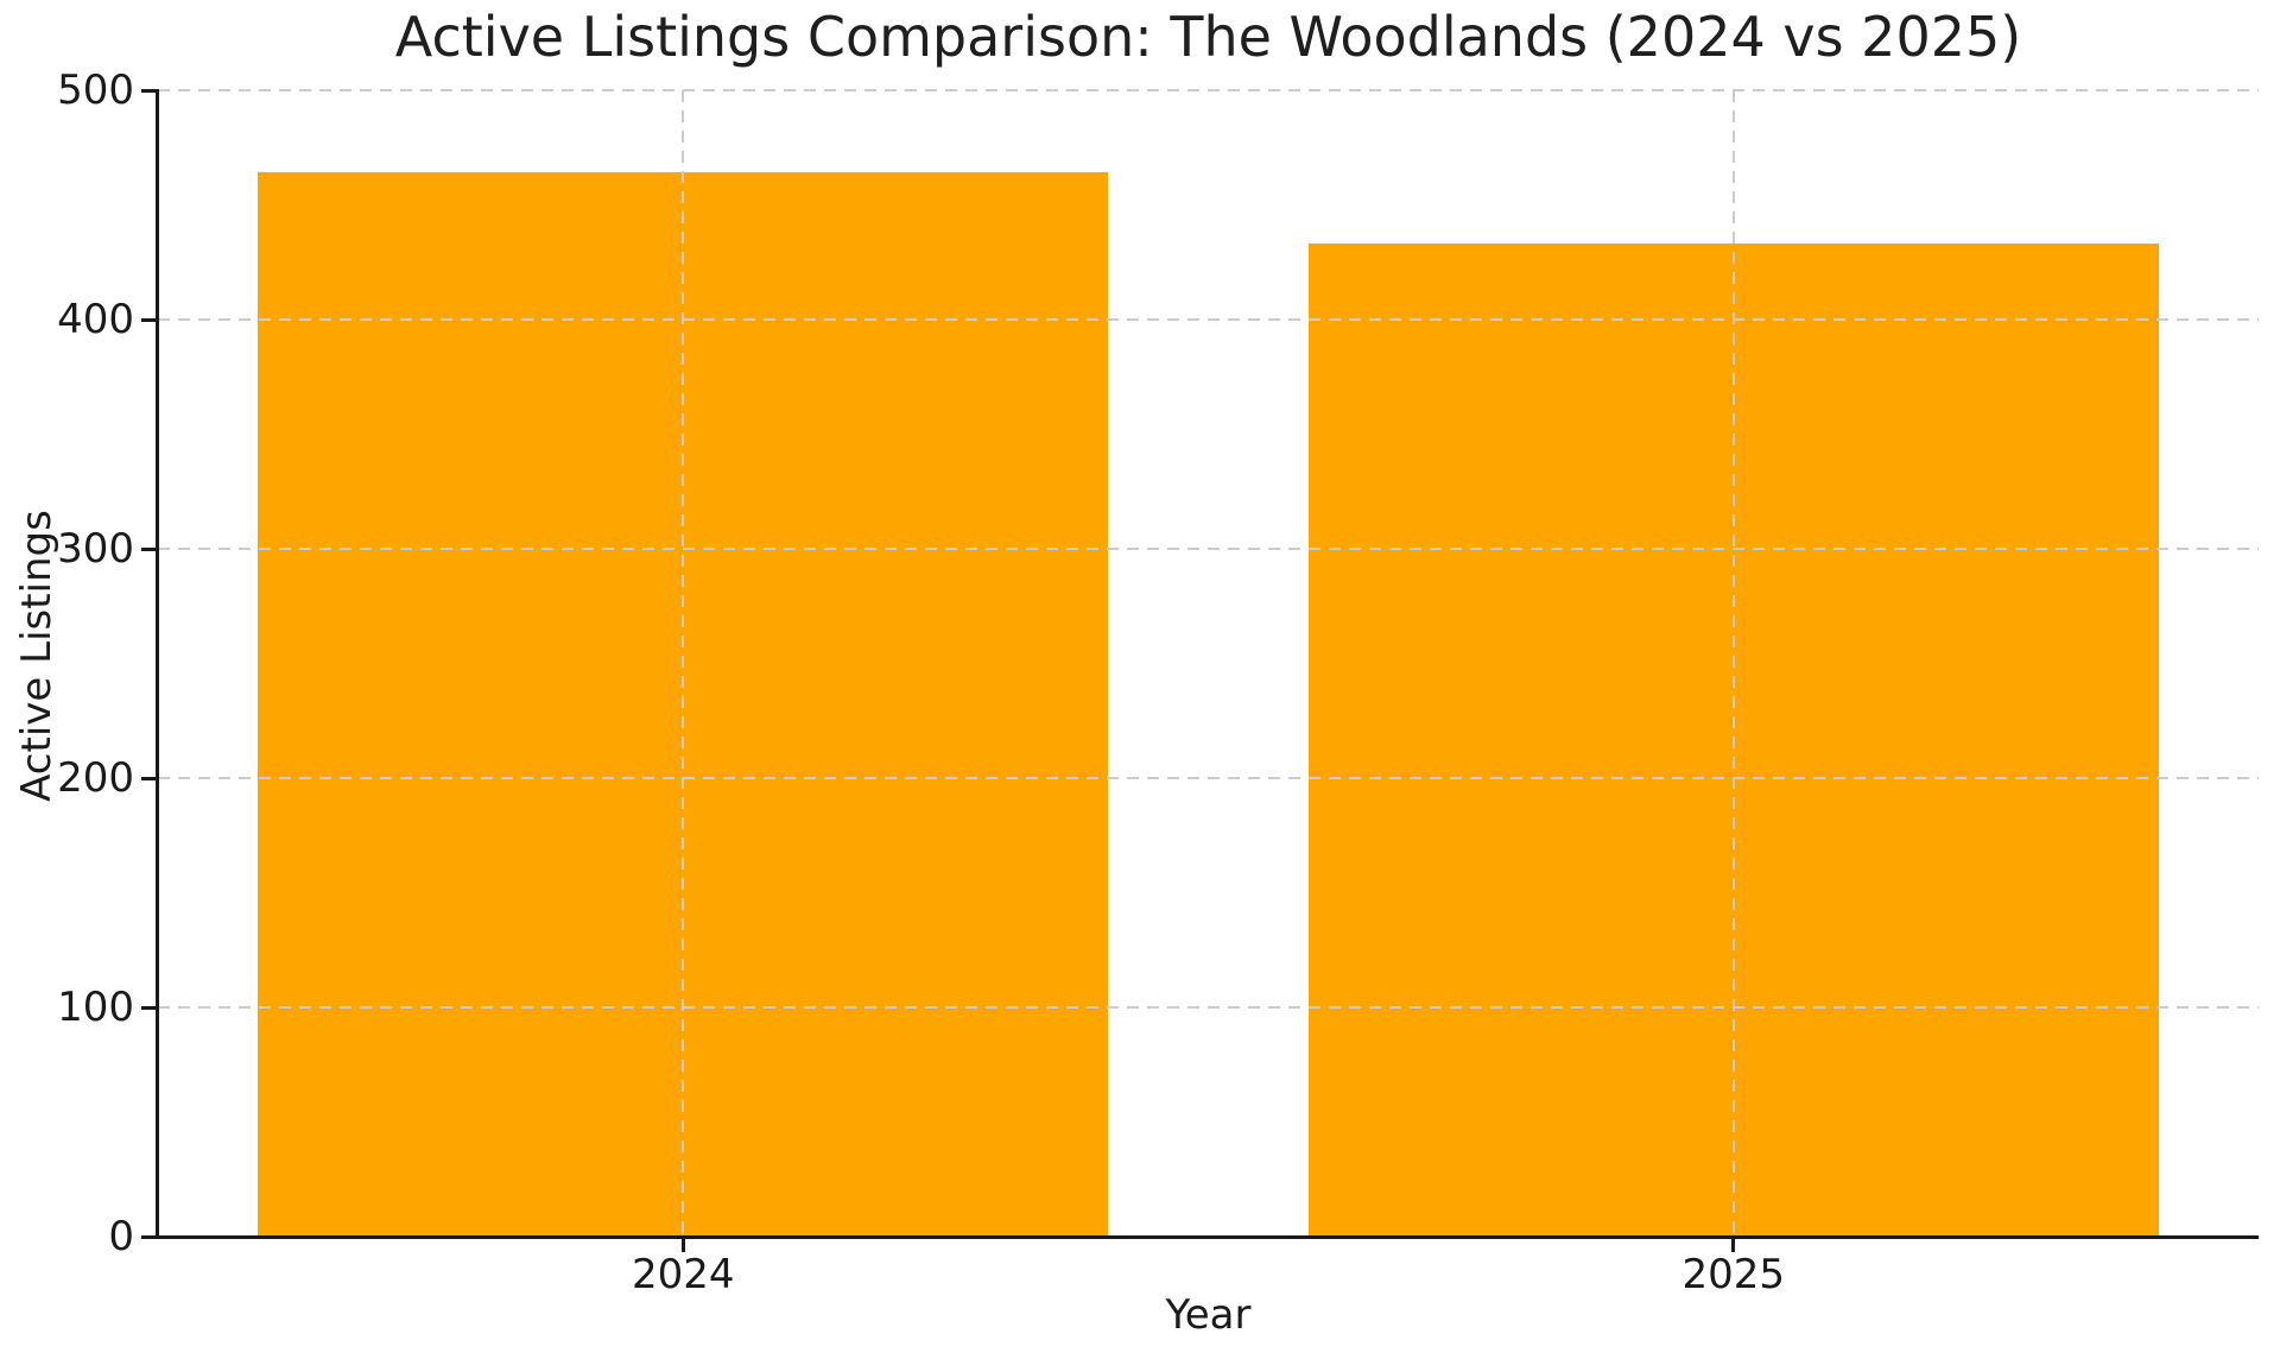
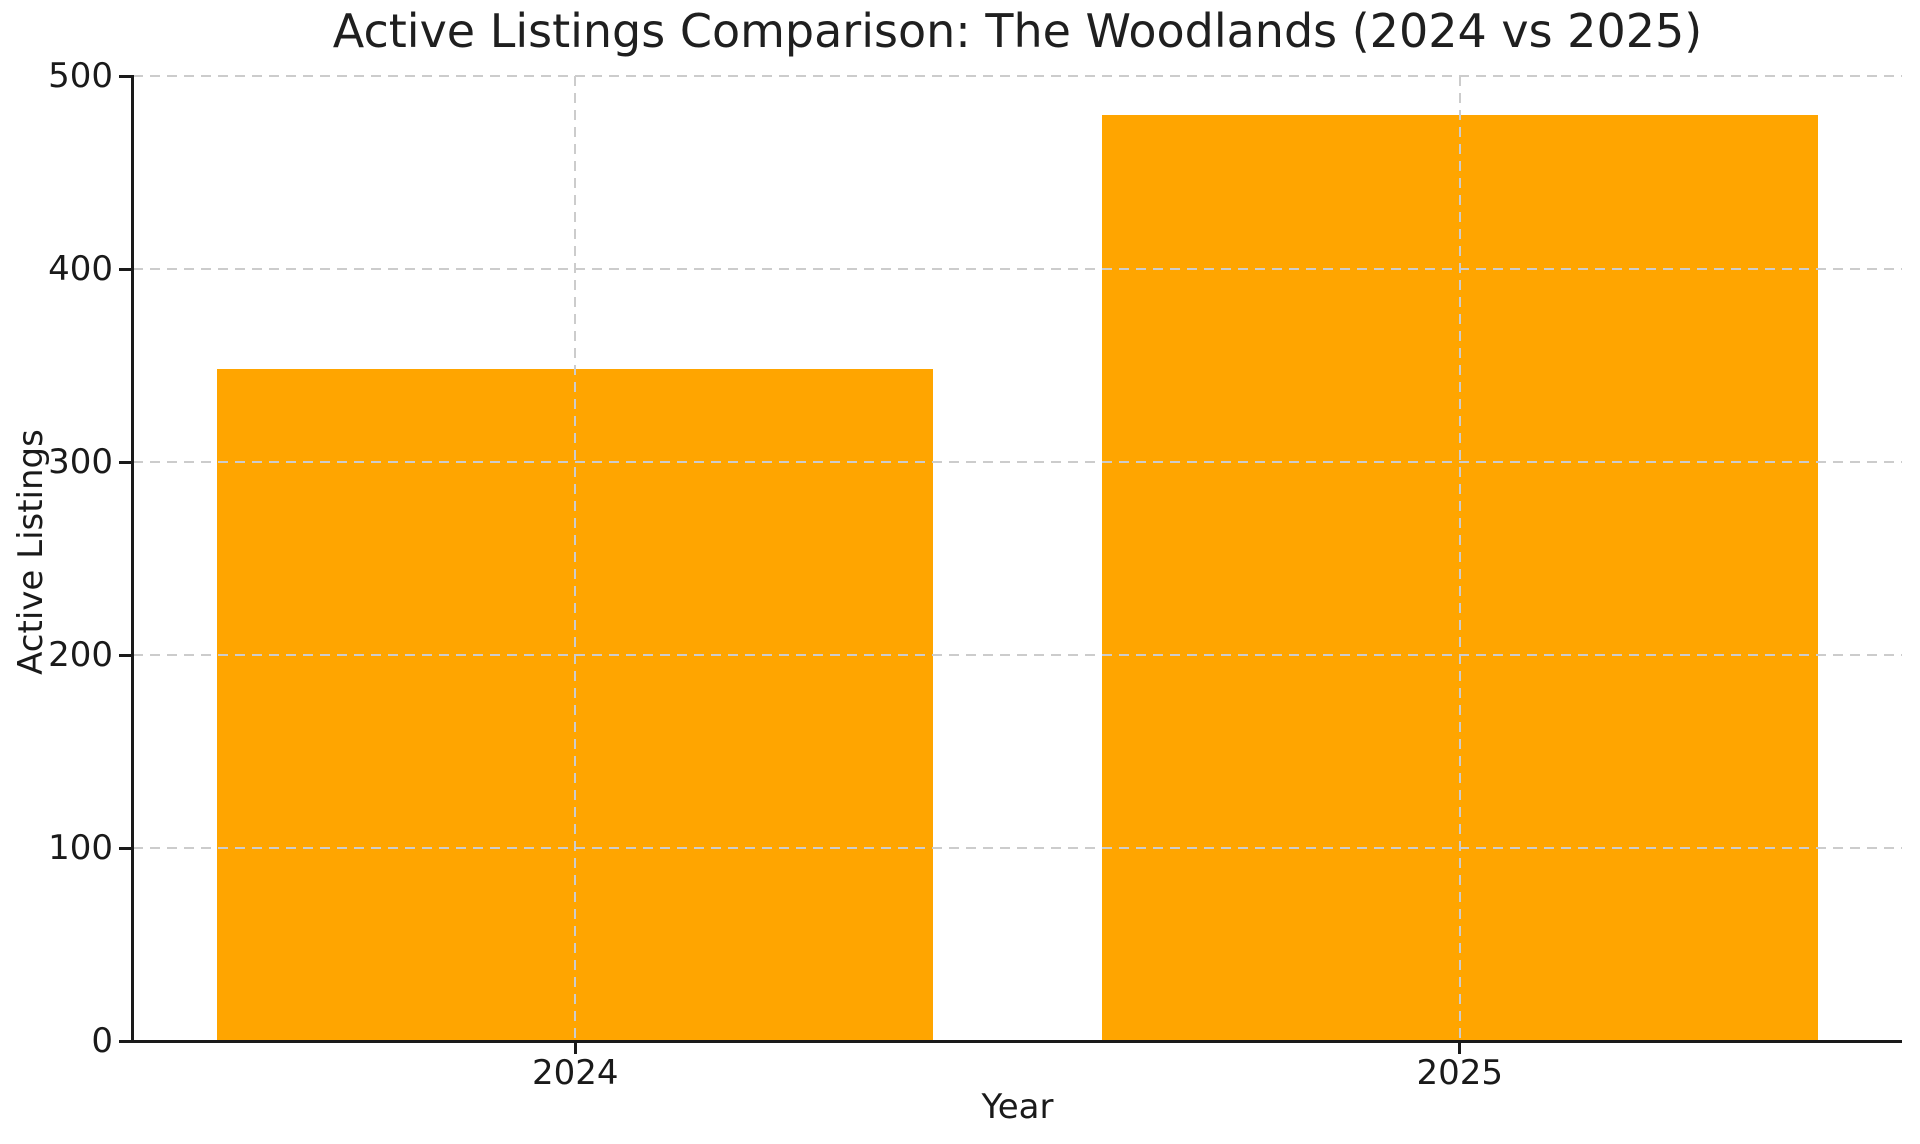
2024: 464 -> 348
2025: 433 -> 480
